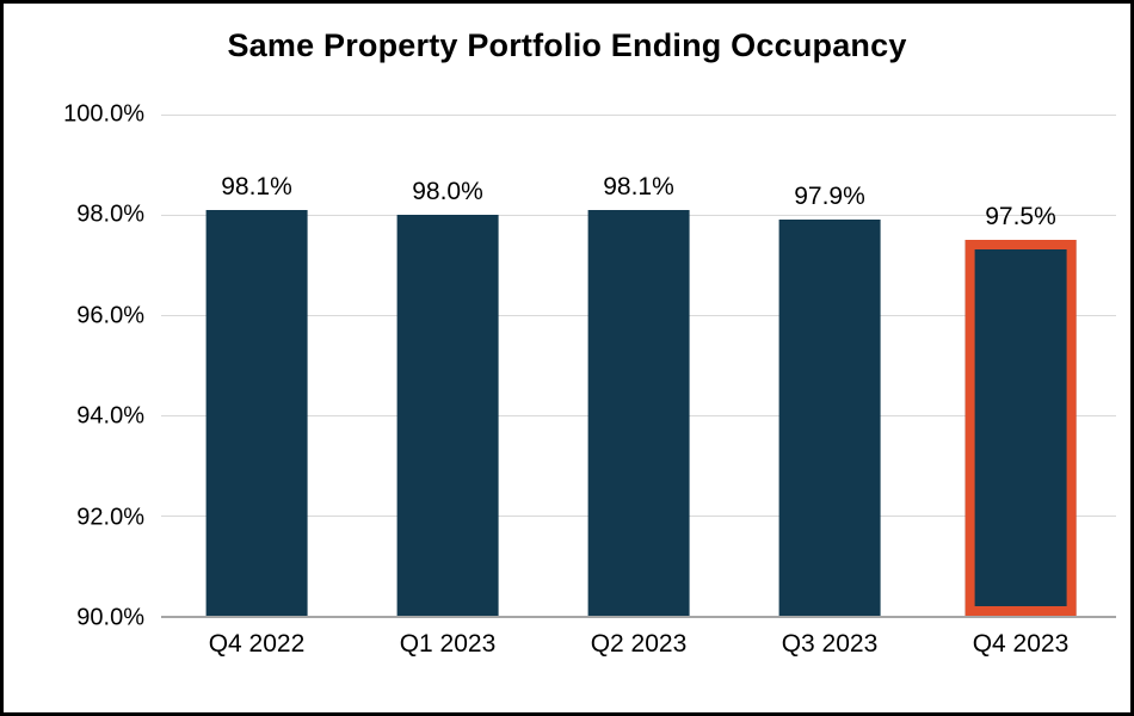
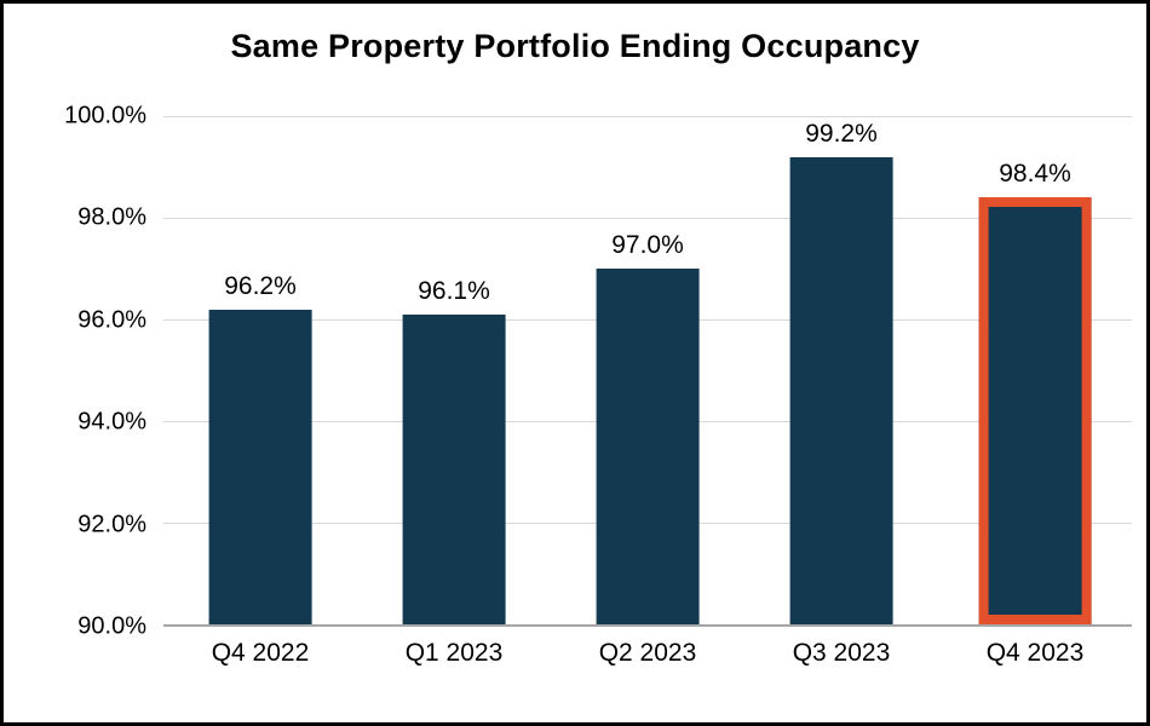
Q4 2022: 98.1% -> 96.2%
Q1 2023: 98.0% -> 96.1%
Q2 2023: 98.1% -> 97.0%
Q3 2023: 97.9% -> 99.2%
Q4 2023: 97.5% -> 98.4%
